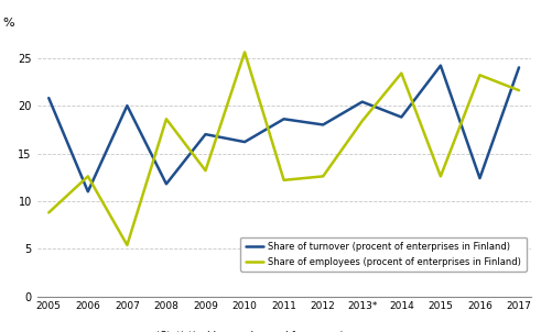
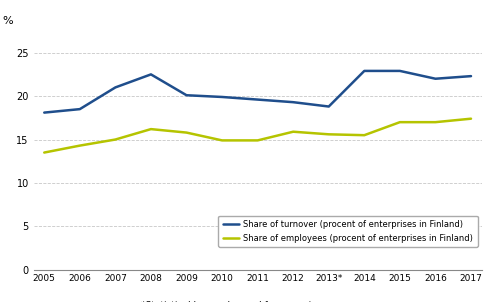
Share of turnover (procent of enterprises in Finland)/2005: 20.8 -> 18.1
Share of employees (procent of enterprises in Finland)/2005: 8.8 -> 13.5
Share of turnover (procent of enterprises in Finland)/2006: 11.0 -> 18.5
Share of employees (procent of enterprises in Finland)/2006: 12.6 -> 14.3
Share of turnover (procent of enterprises in Finland)/2007: 20.0 -> 21.0
Share of employees (procent of enterprises in Finland)/2007: 5.4 -> 15.0
Share of turnover (procent of enterprises in Finland)/2008: 11.8 -> 22.5
Share of employees (procent of enterprises in Finland)/2008: 18.6 -> 16.2
Share of turnover (procent of enterprises in Finland)/2009: 17.0 -> 20.1
Share of employees (procent of enterprises in Finland)/2009: 13.2 -> 15.8
Share of turnover (procent of enterprises in Finland)/2010: 16.2 -> 19.9
Share of employees (procent of enterprises in Finland)/2010: 25.6 -> 14.9
Share of turnover (procent of enterprises in Finland)/2011: 18.6 -> 19.6
Share of employees (procent of enterprises in Finland)/2011: 12.2 -> 14.9
Share of turnover (procent of enterprises in Finland)/2012: 18.0 -> 19.3
Share of employees (procent of enterprises in Finland)/2012: 12.6 -> 15.9
Share of turnover (procent of enterprises in Finland)/2013*: 20.4 -> 18.8
Share of employees (procent of enterprises in Finland)/2013*: 18.4 -> 15.6
Share of turnover (procent of enterprises in Finland)/2014: 18.8 -> 22.9
Share of employees (procent of enterprises in Finland)/2014: 23.4 -> 15.5
Share of turnover (procent of enterprises in Finland)/2015: 24.2 -> 22.9
Share of employees (procent of enterprises in Finland)/2015: 12.6 -> 17.0
Share of turnover (procent of enterprises in Finland)/2016: 12.4 -> 22.0
Share of employees (procent of enterprises in Finland)/2016: 23.2 -> 17.0
Share of turnover (procent of enterprises in Finland)/2017: 24.0 -> 22.3
Share of employees (procent of enterprises in Finland)/2017: 21.6 -> 17.4
